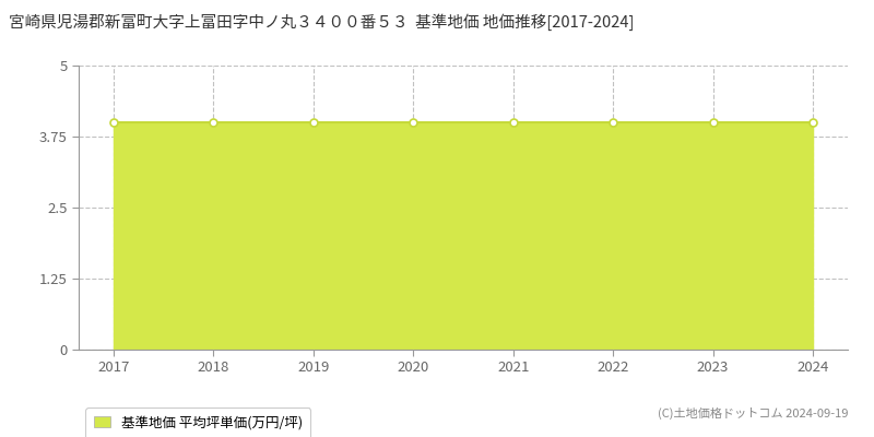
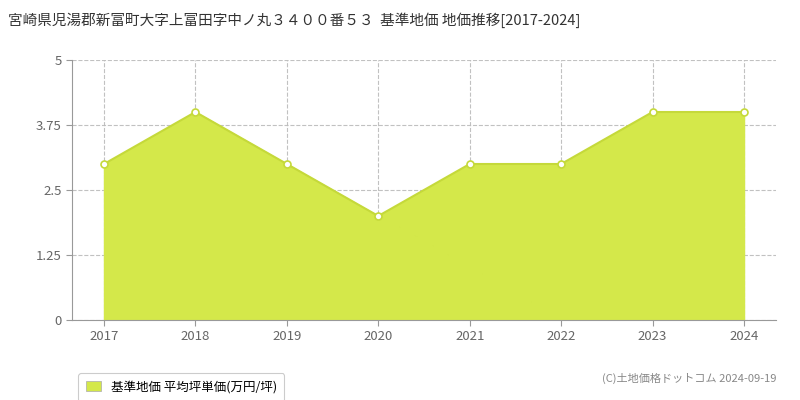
2017: 4 -> 3
2019: 4 -> 3
2020: 4 -> 2
2021: 4 -> 3
2022: 4 -> 3
